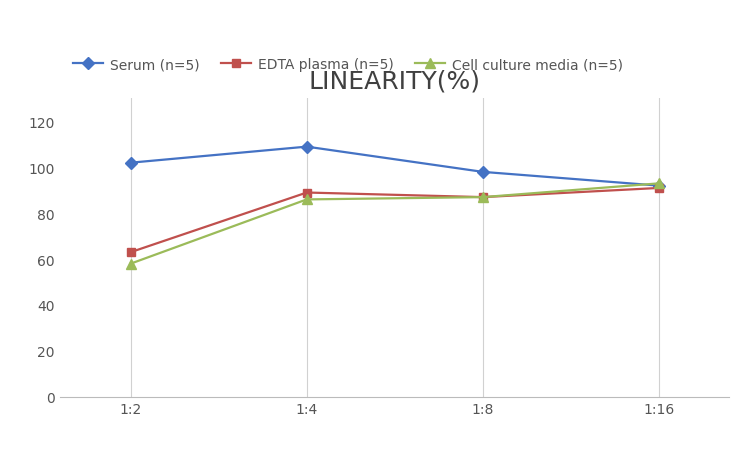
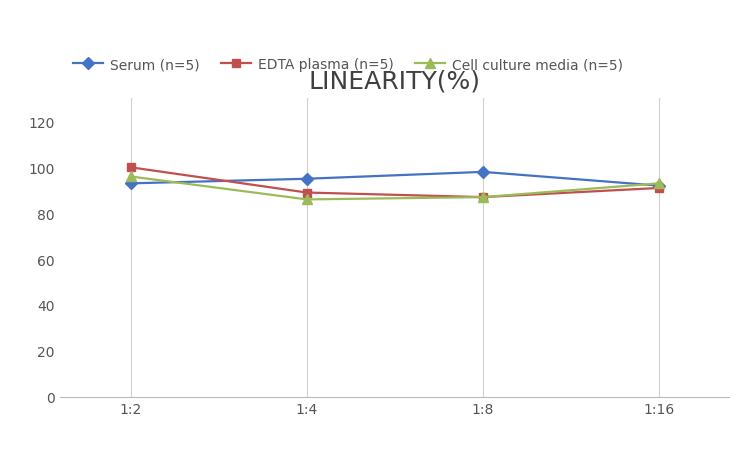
Serum (n=5)/1:2: 102 -> 93
EDTA plasma (n=5)/1:2: 63 -> 100
Cell culture media (n=5)/1:2: 58 -> 96
Serum (n=5)/1:4: 109 -> 95
